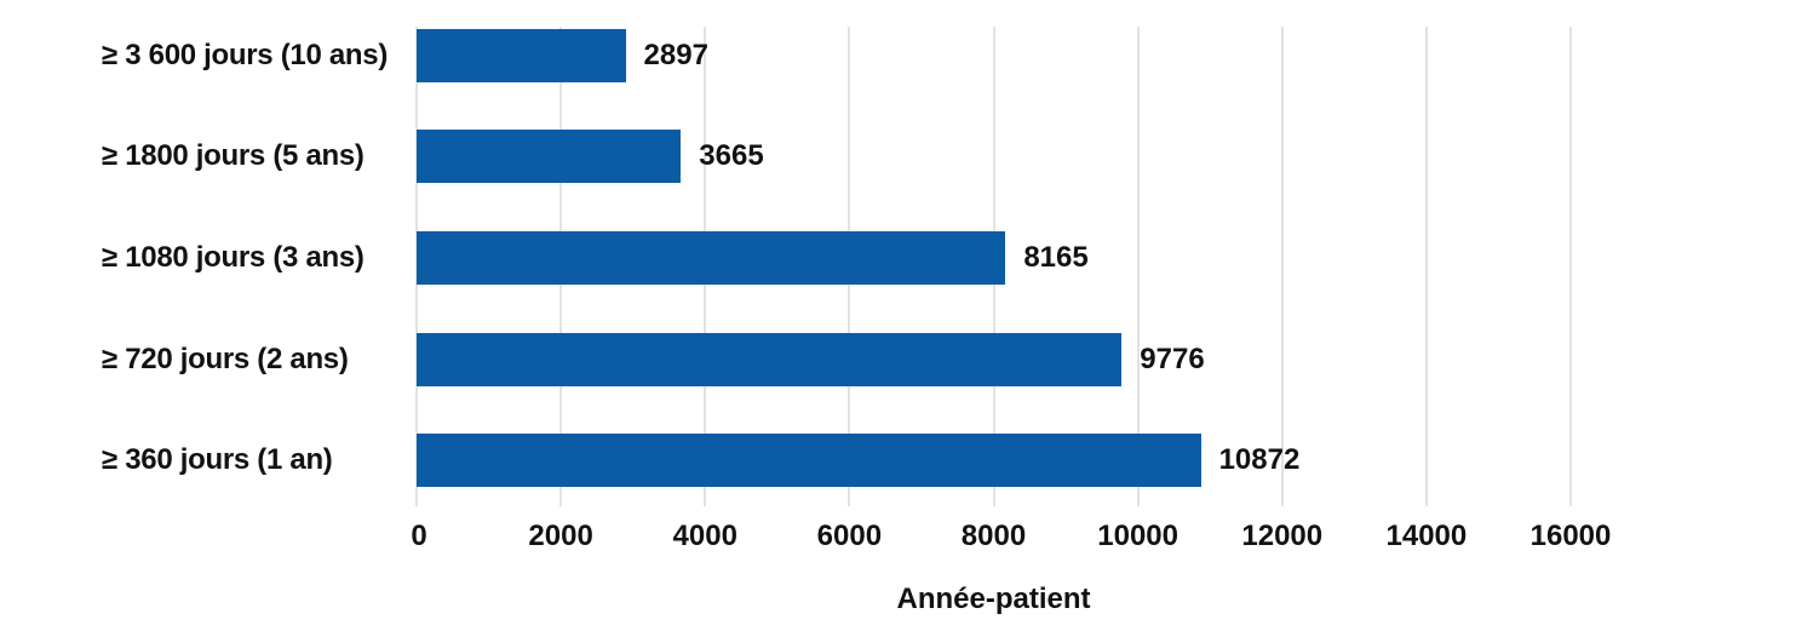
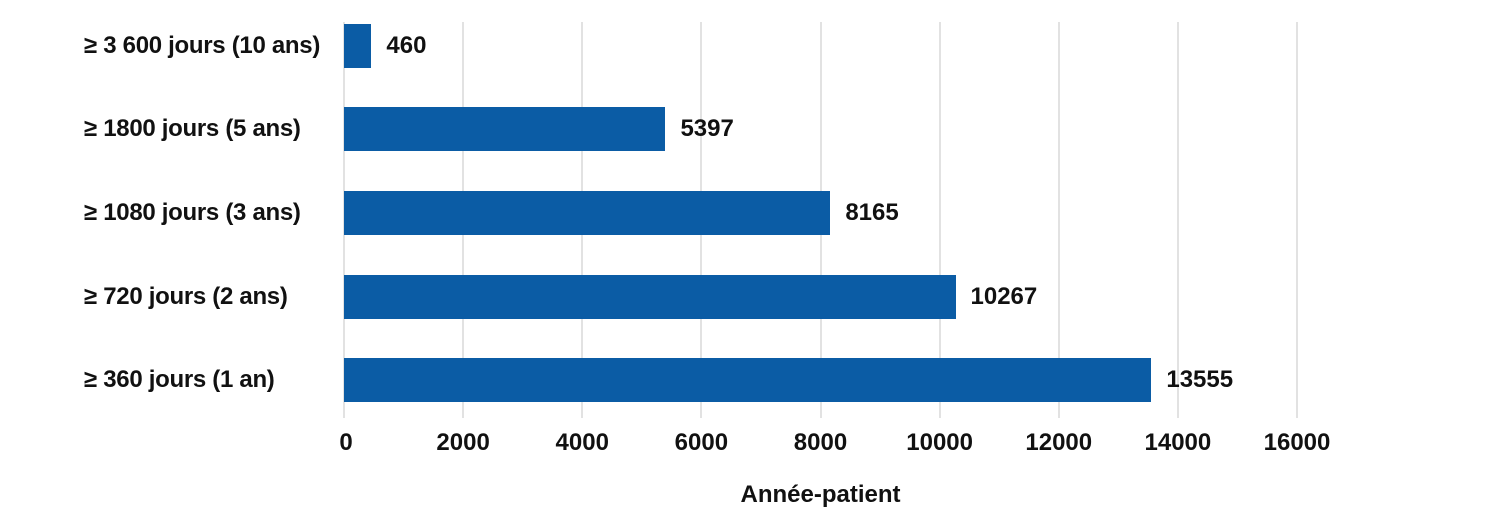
≥ 3 600 jours (10 ans): 2897 -> 460
≥ 1800 jours (5 ans): 3665 -> 5397
≥ 720 jours (2 ans): 9776 -> 10267
≥ 360 jours (1 an): 10872 -> 13555
